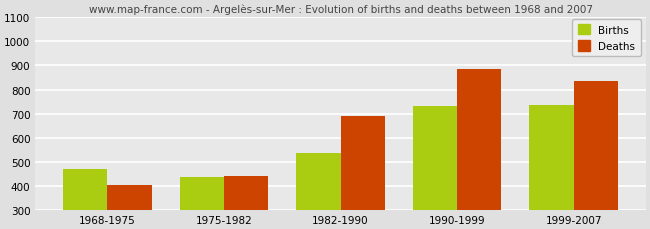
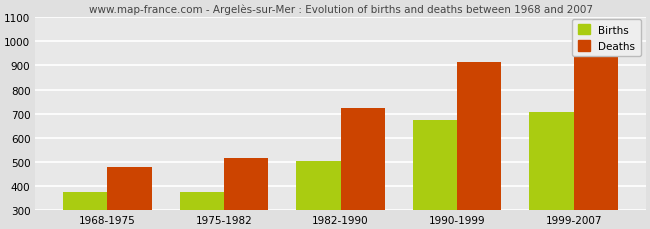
Births/1968-1975: 470 -> 375
Deaths/1968-1975: 405 -> 480
Births/1975-1982: 435 -> 375
Deaths/1975-1982: 440 -> 515
Births/1982-1990: 535 -> 505
Deaths/1982-1990: 690 -> 725
Births/1990-1999: 730 -> 675
Deaths/1990-1999: 885 -> 915
Births/1999-2007: 735 -> 705
Deaths/1999-2007: 835 -> 945
